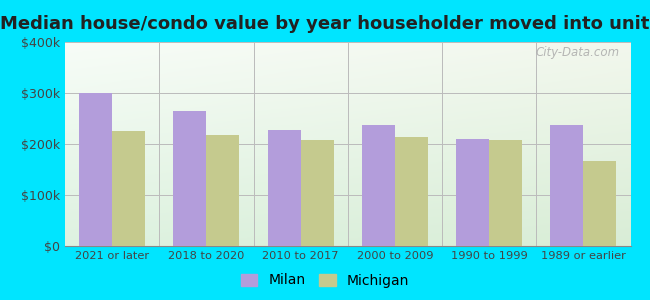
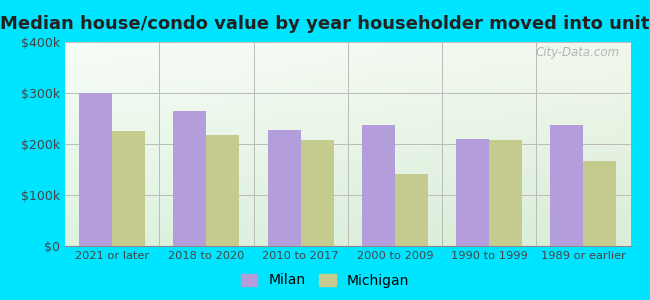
Michigan/2000 to 2009: $213k -> $142k
